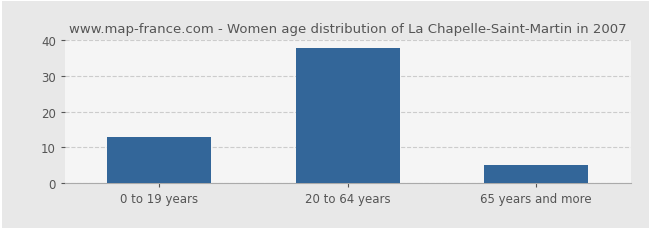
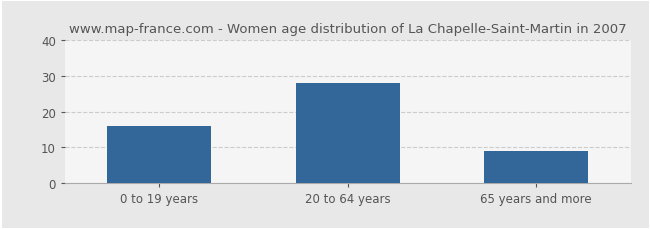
0 to 19 years: 13 -> 16
20 to 64 years: 38 -> 28
65 years and more: 5 -> 9
